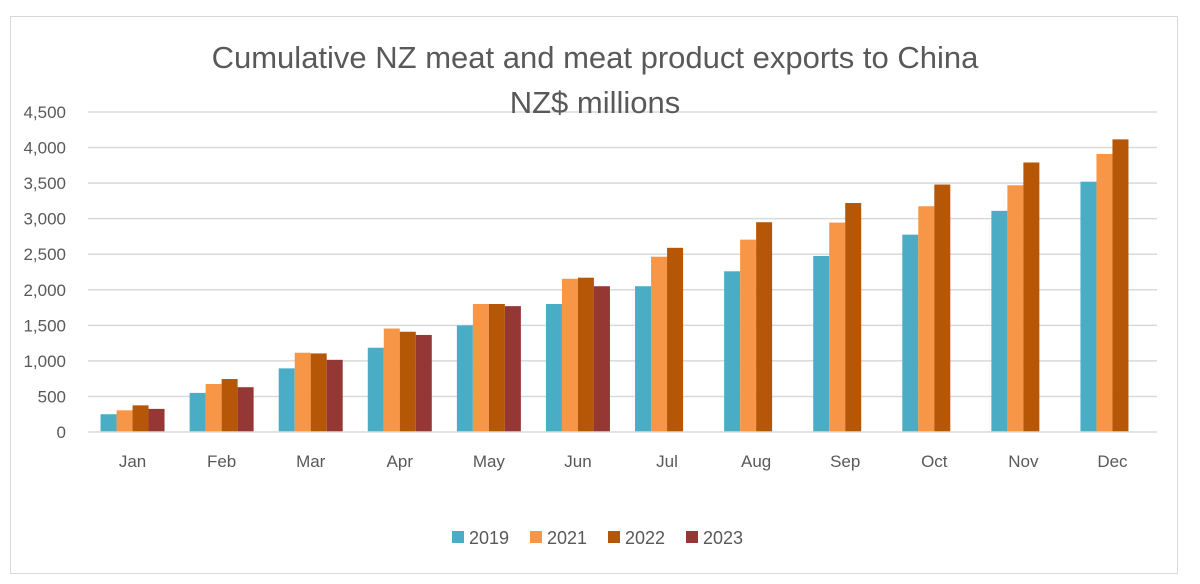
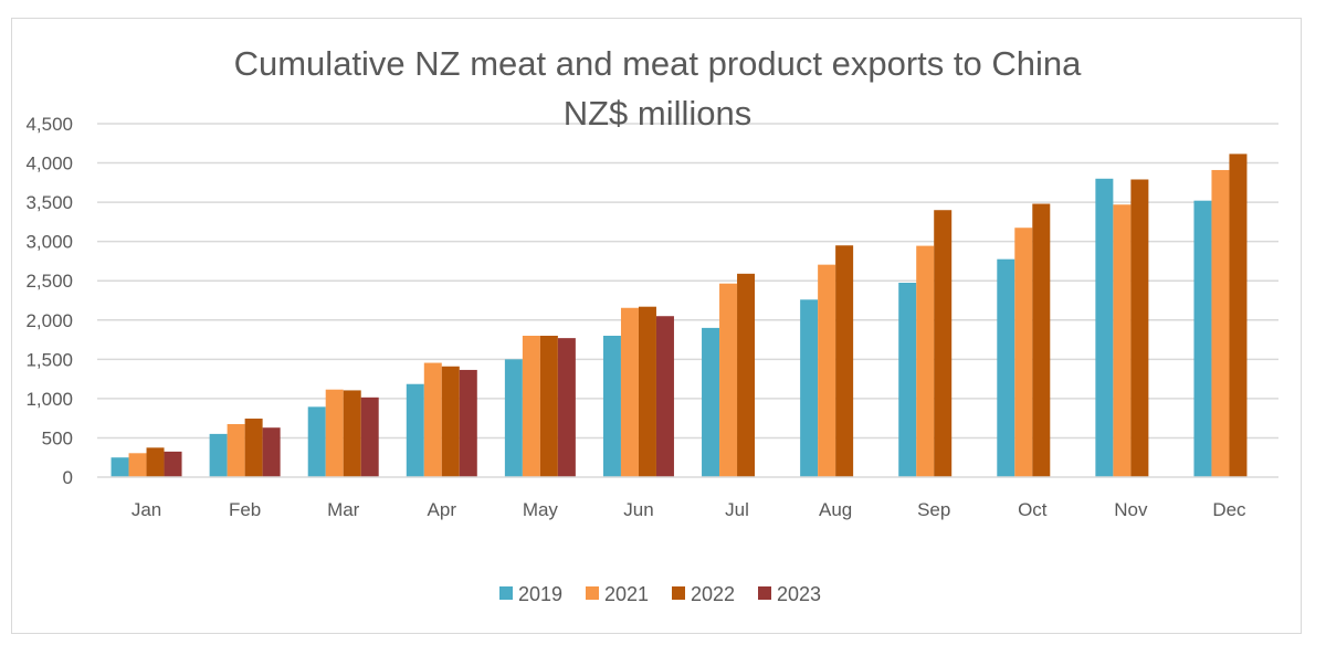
2019/Jul: 2000 -> 1900
2022/Sep: 3200 -> 3400
2019/Nov: 3100 -> 3800
